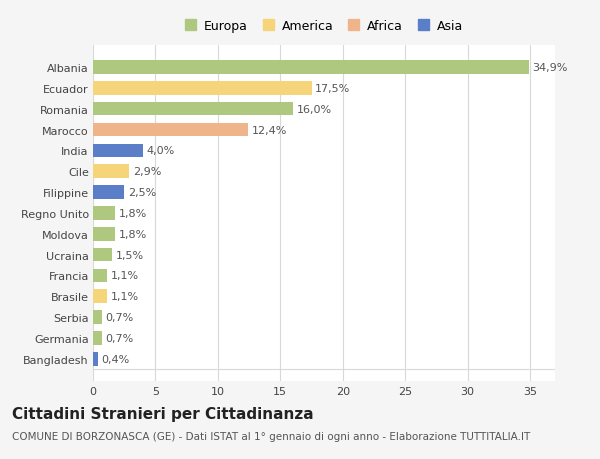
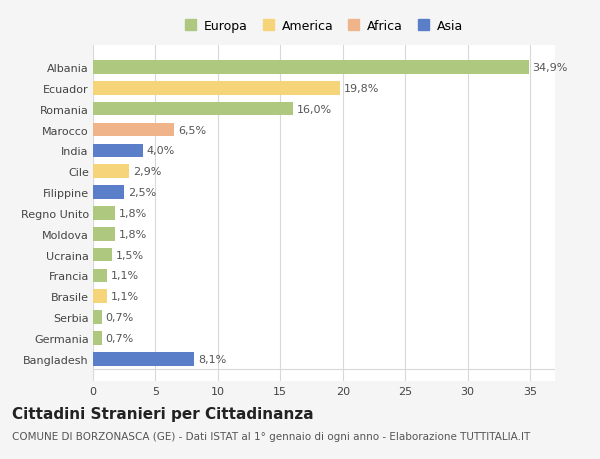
Ecuador: 17,5% -> 19,8%
Marocco: 12,4% -> 6,5%
Bangladesh: 0,4% -> 8,1%
